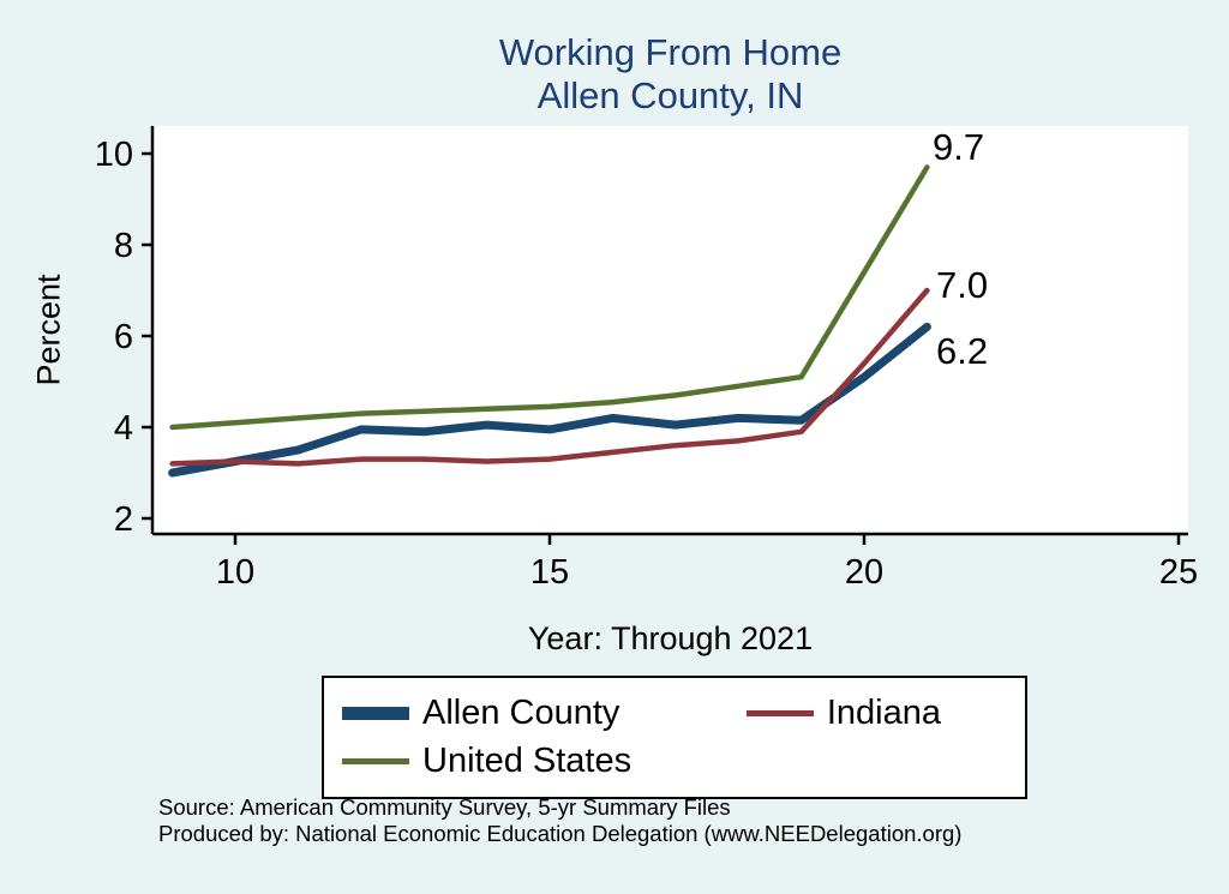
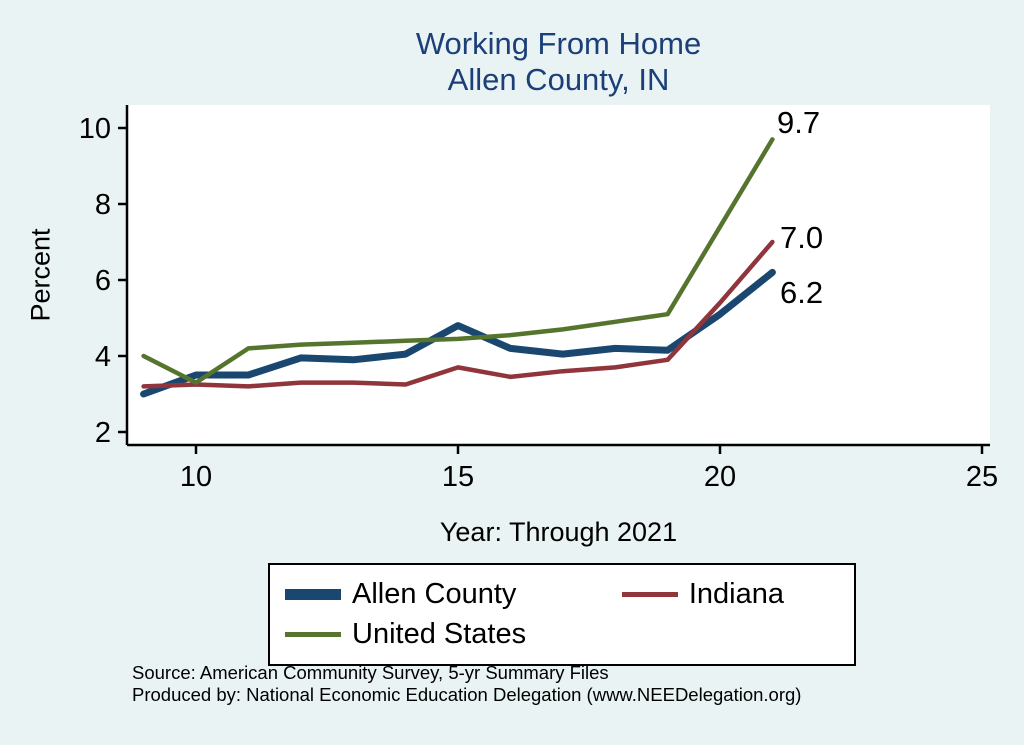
Allen County/10: 3.2 -> 3.5
United States/10: 4.1 -> 3.3
Allen County/15: 4.0 -> 4.8
Indiana/15: 3.3 -> 3.7
